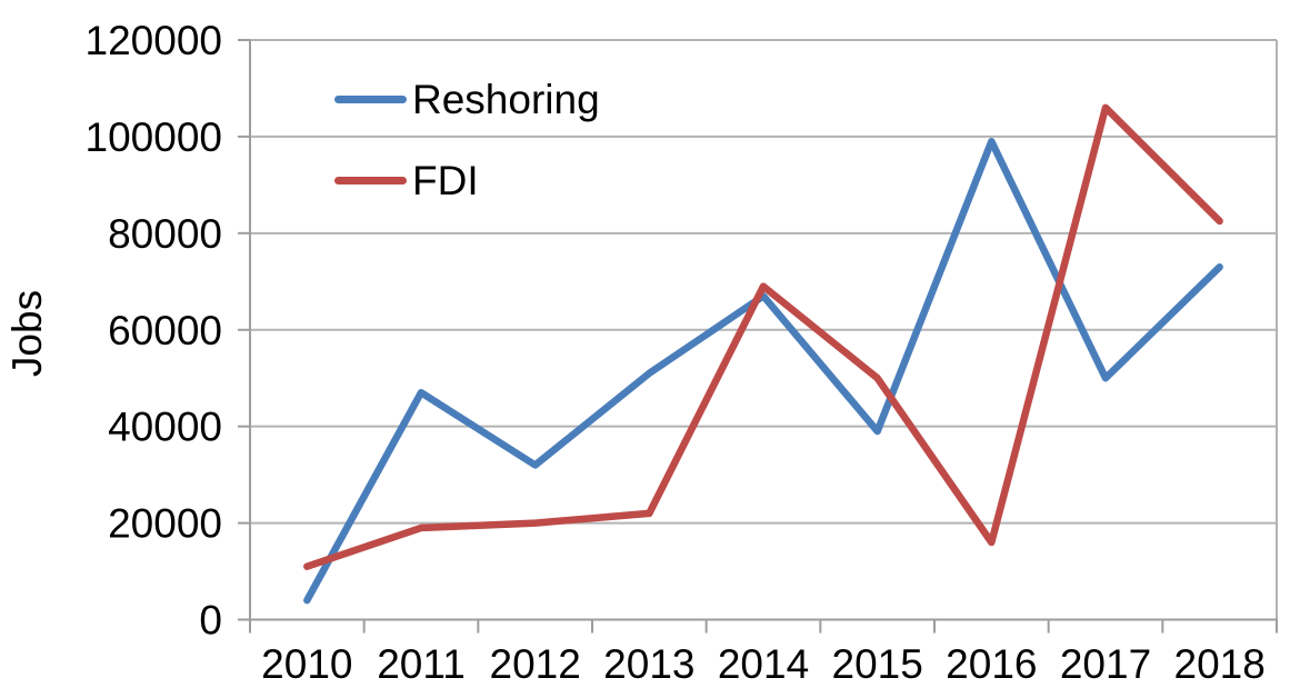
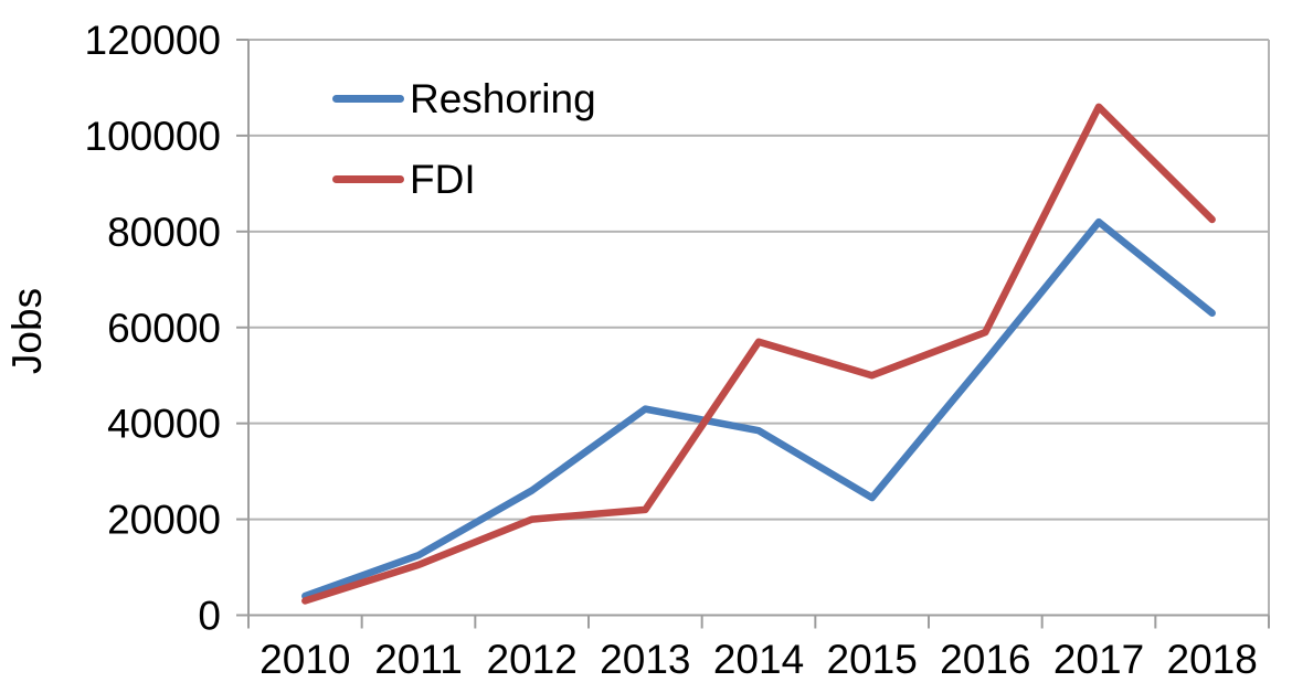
FDI/2010: 11000 -> 3000
Reshoring/2011: 47000 -> 12000
FDI/2011: 19000 -> 10000
Reshoring/2012: 32000 -> 26000
Reshoring/2013: 51000 -> 43000
Reshoring/2014: 67000 -> 38000
FDI/2014: 69000 -> 57000
Reshoring/2015: 39000 -> 24000
Reshoring/2016: 99000 -> 53000
FDI/2016: 16000 -> 59000
Reshoring/2017: 50000 -> 82000
Reshoring/2018: 73000 -> 63000
